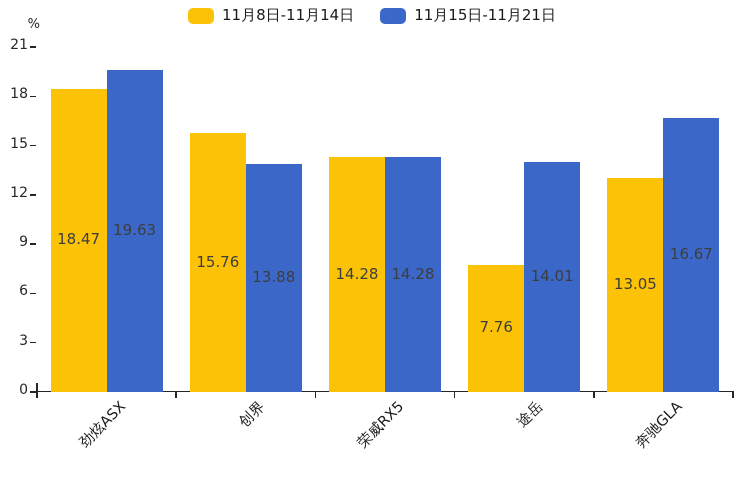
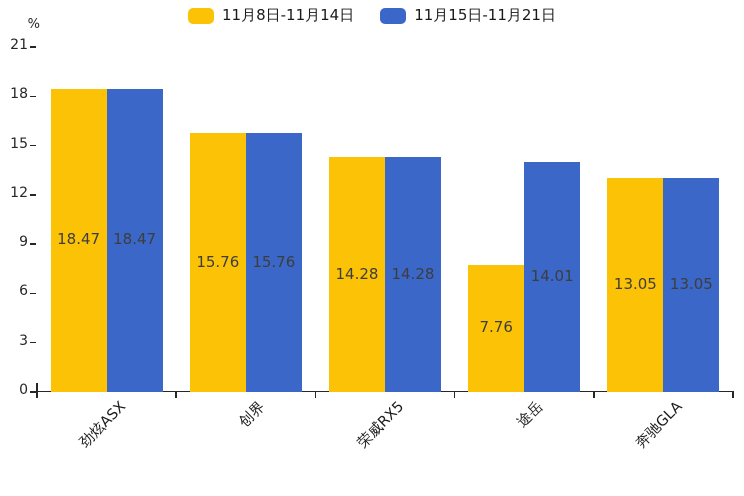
11月15日-11月21日/劲炫ASX: 19.63 -> 18.47
11月15日-11月21日/创界: 13.88 -> 15.76
11月15日-11月21日/奔驰GLA: 16.67 -> 13.05
